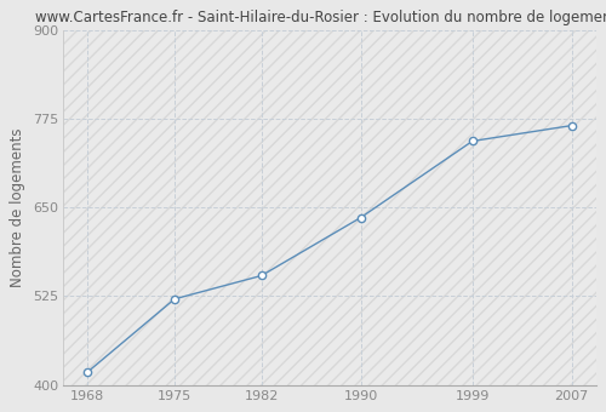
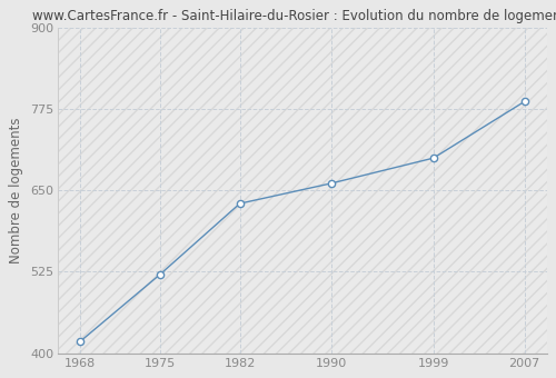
1982: 554 -> 630
1990: 636 -> 661
1999: 744 -> 700
2007: 766 -> 787
